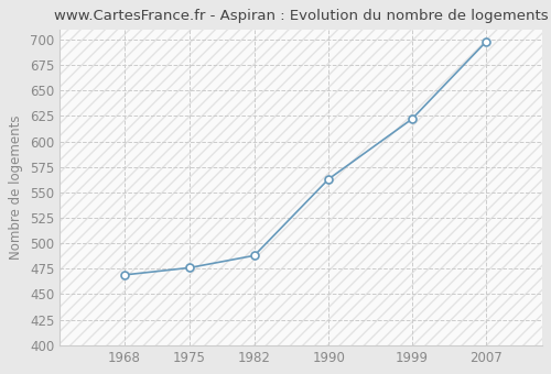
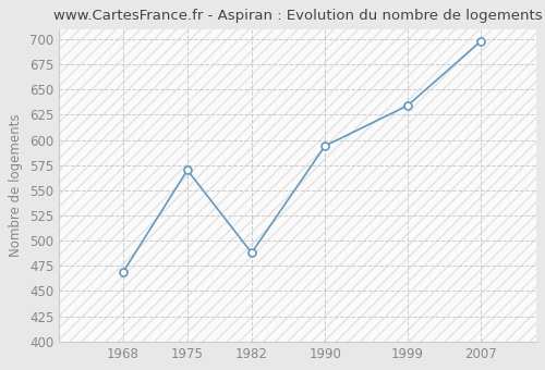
1975: 476 -> 570
1990: 563 -> 594
1999: 622 -> 634
